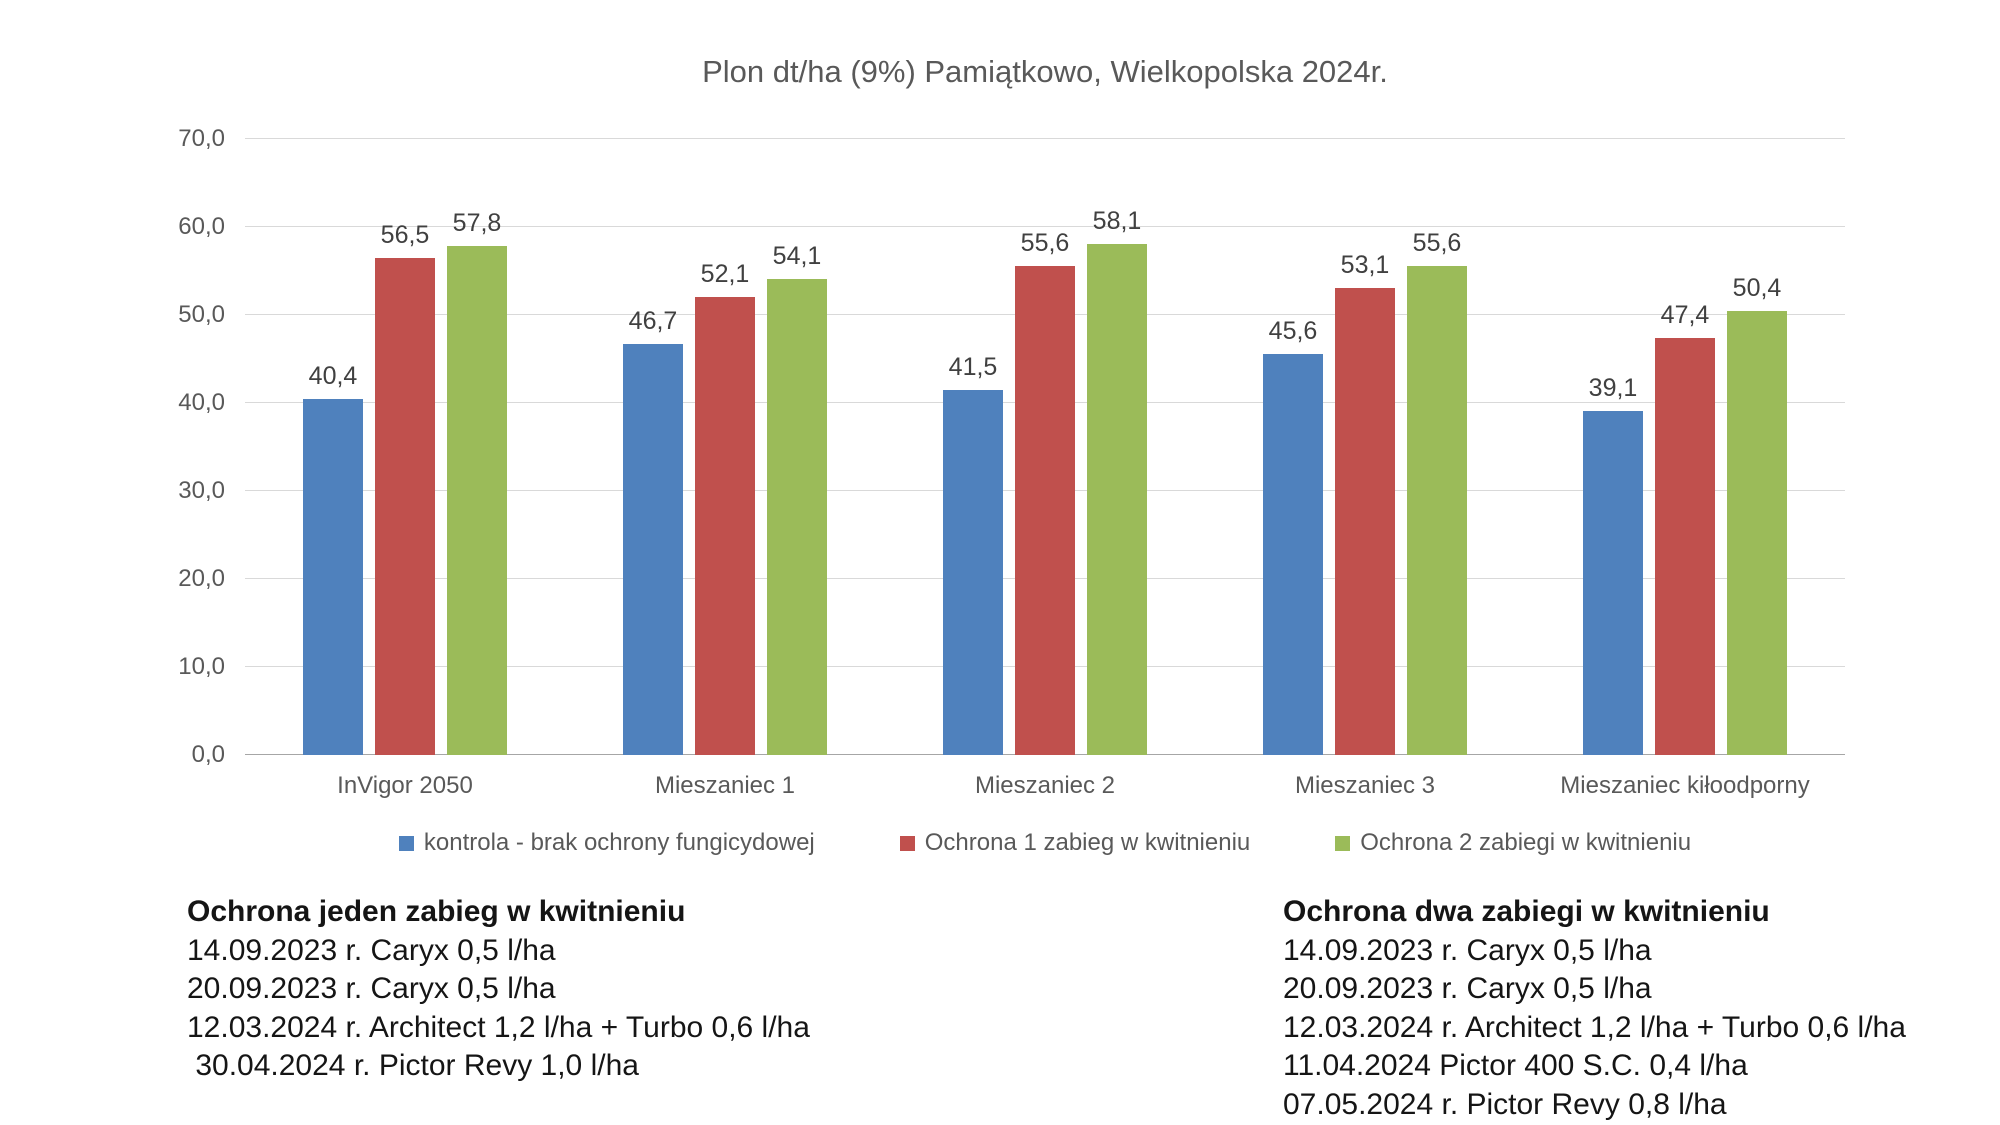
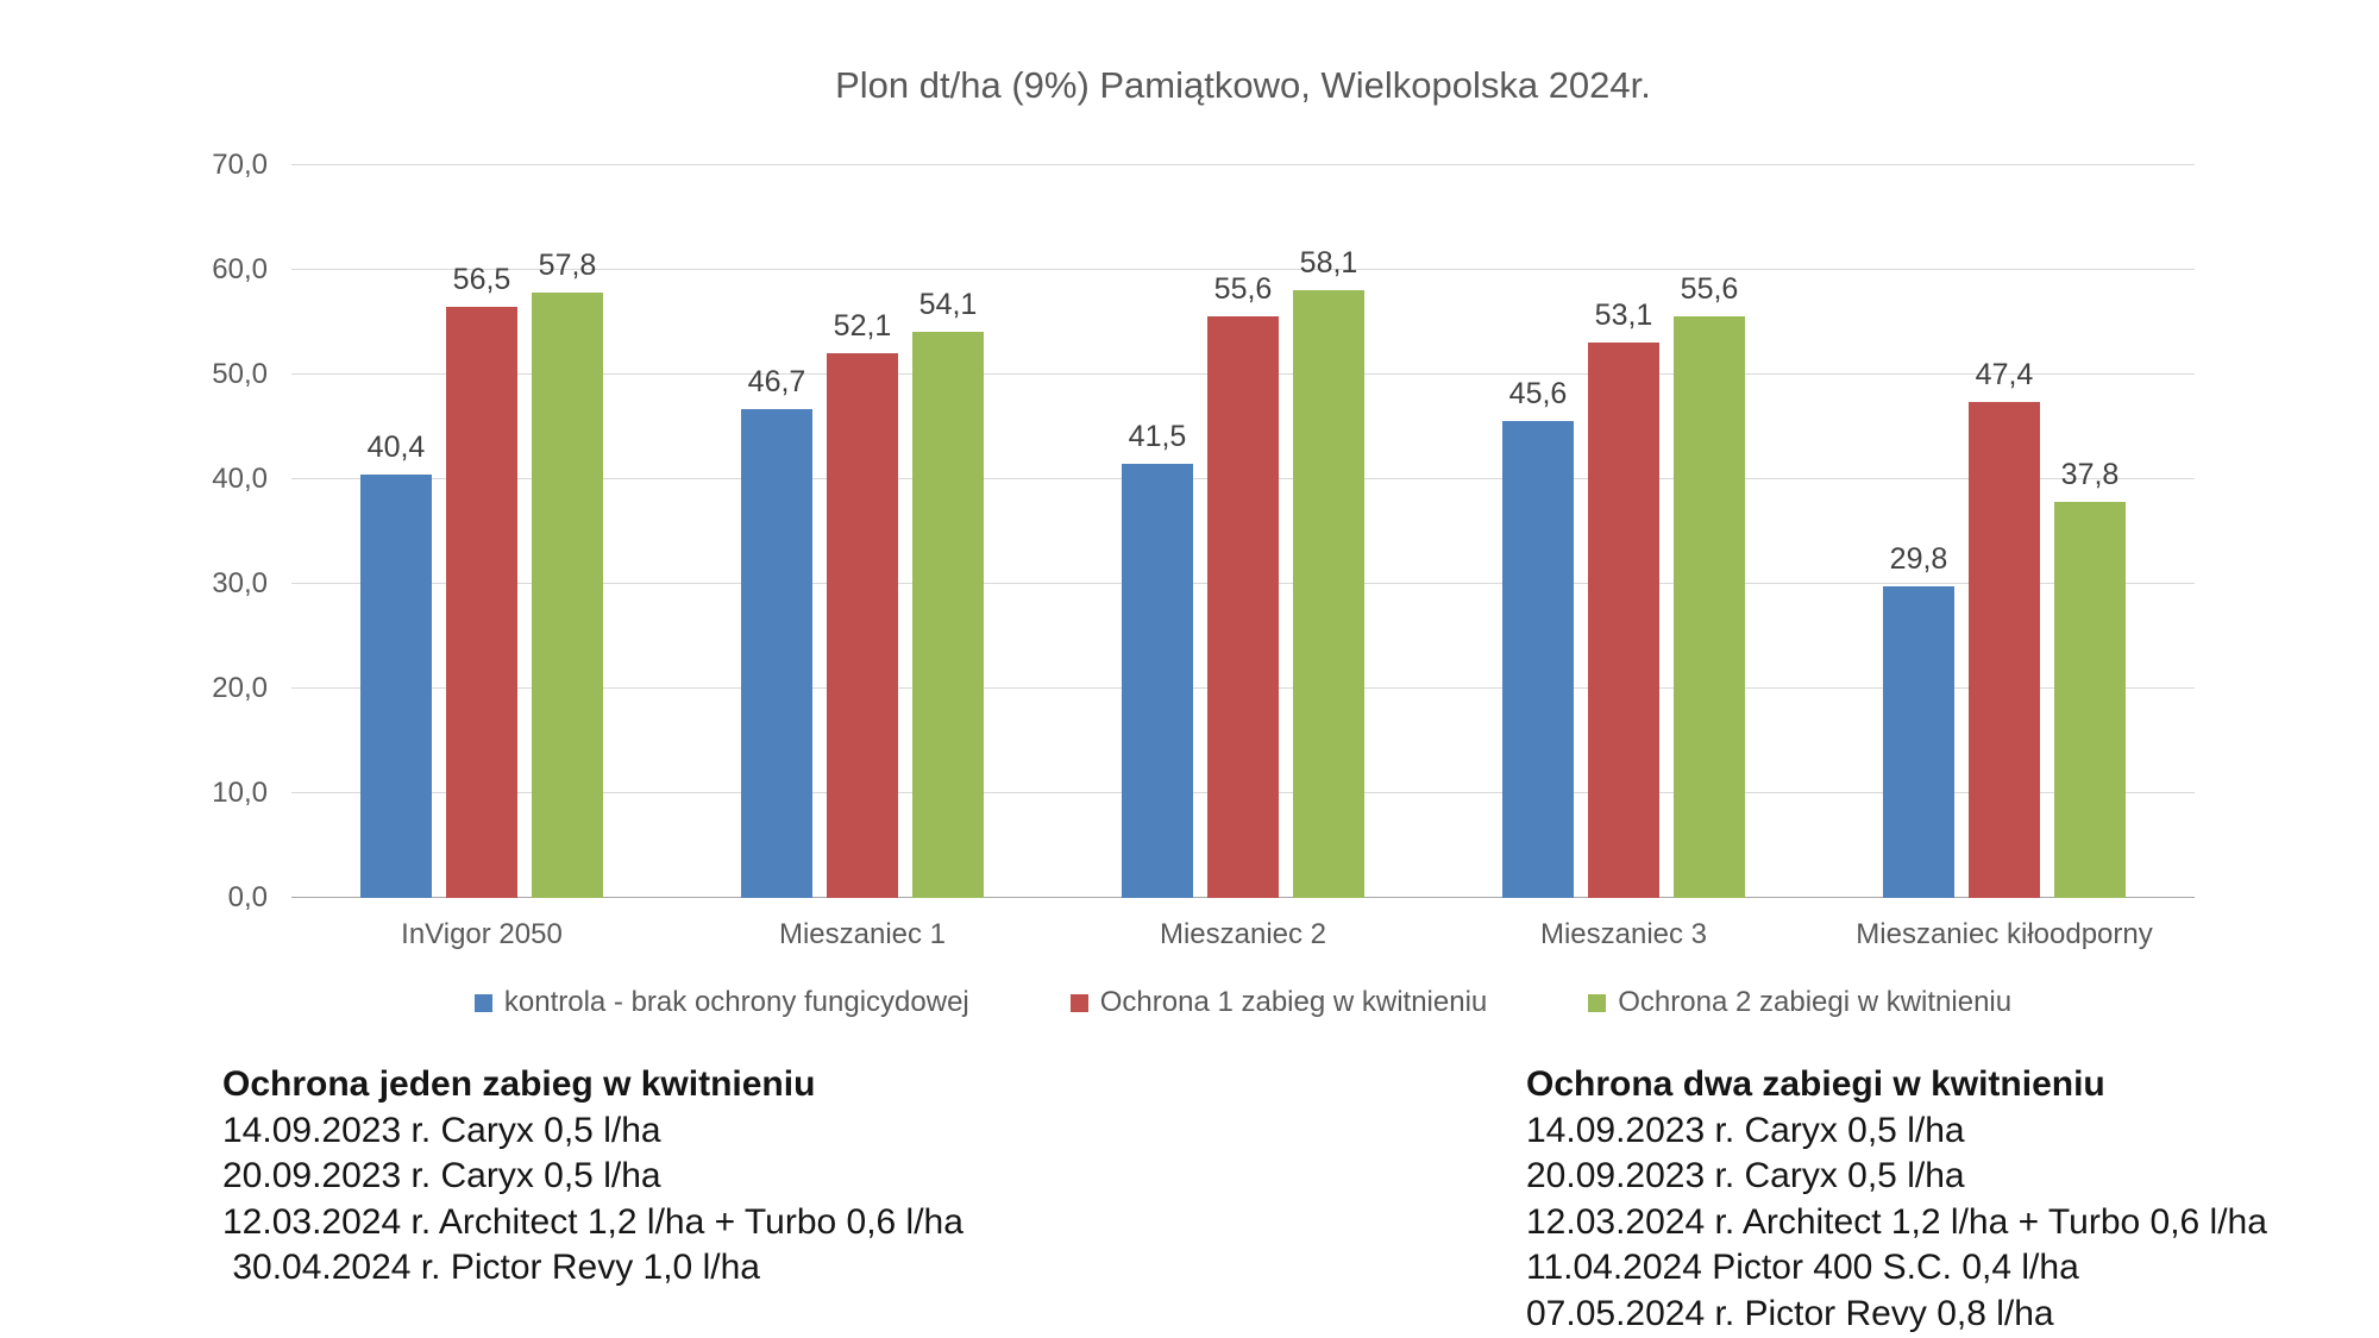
kontrola - brak ochrony fungicydowej/Mieszaniec kiłoodporny: 39,1 -> 29,8
Ochrona 2 zabiegi w kwitnieniu/Mieszaniec kiłoodporny: 50,4 -> 37,8
